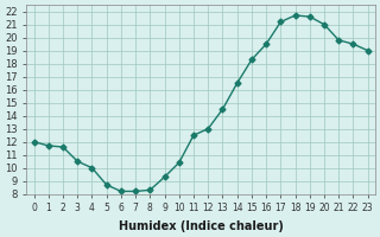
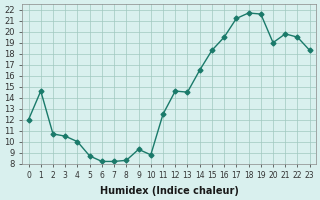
1: 11.7 -> 14.6
2: 11.6 -> 10.7
10: 10.4 -> 8.8
12: 13.0 -> 14.6
20: 21.0 -> 19.0
23: 19.0 -> 18.3
